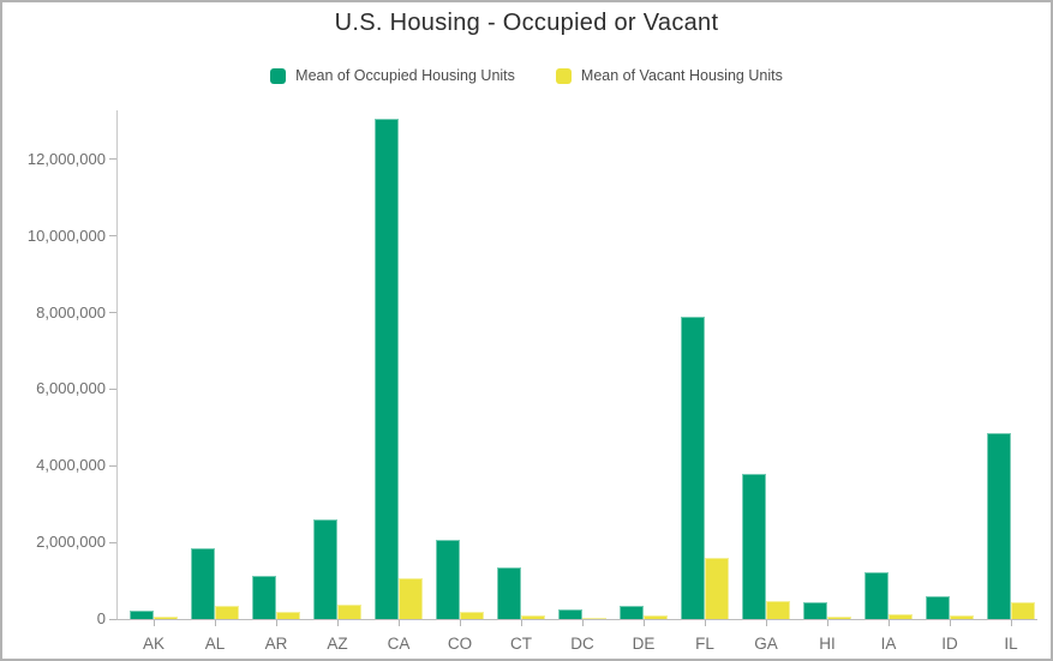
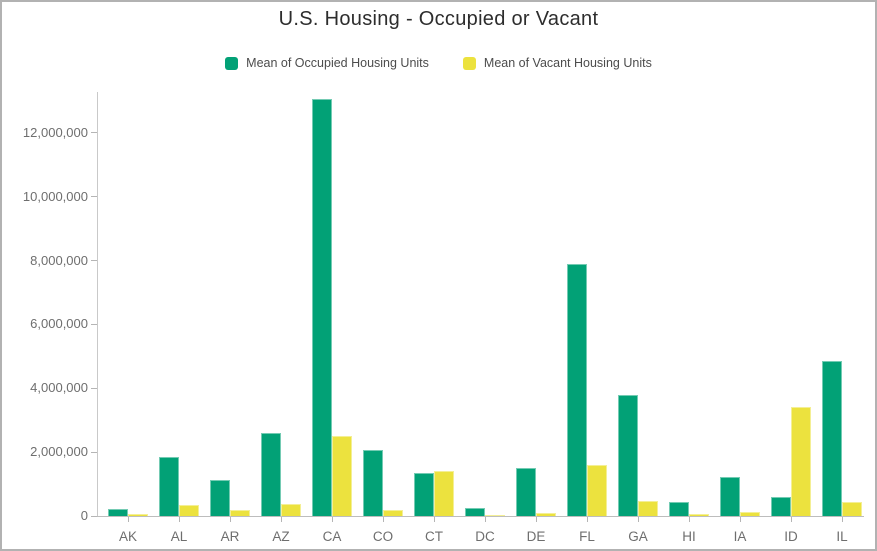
Mean of Vacant Housing Units/CA: 1100000 -> 2500000
Mean of Vacant Housing Units/CT: 100000 -> 1400000
Mean of Occupied Housing Units/DE: 300000 -> 1500000
Mean of Vacant Housing Units/ID: 100000 -> 3400000
